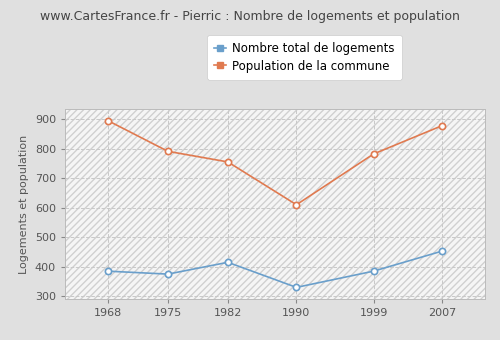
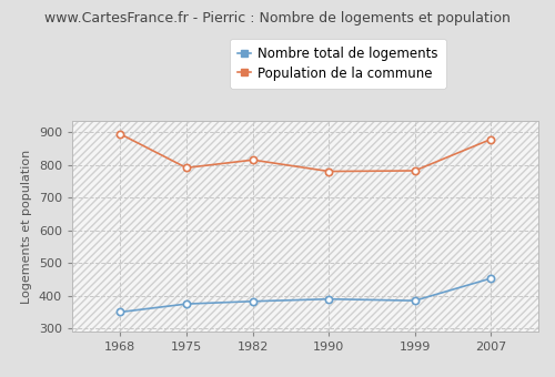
Nombre total de logements/1968: 385 -> 350
Nombre total de logements/1982: 415 -> 383
Population de la commune/1982: 755 -> 815
Nombre total de logements/1990: 330 -> 390
Population de la commune/1990: 610 -> 780
